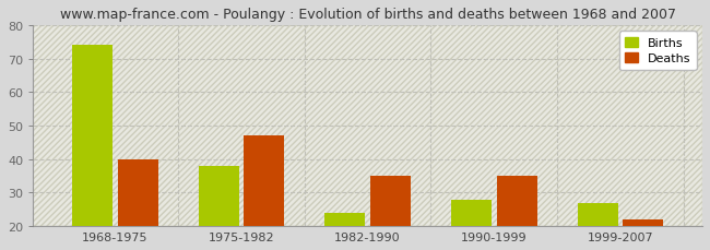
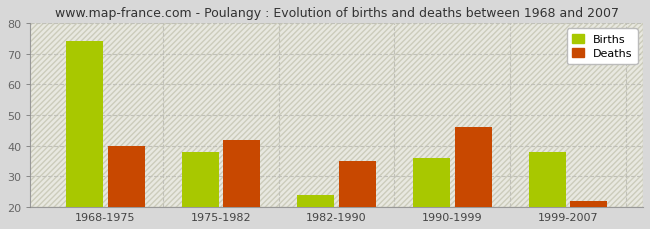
Deaths/1975-1982: 47 -> 42
Births/1990-1999: 28 -> 36
Deaths/1990-1999: 35 -> 46
Births/1999-2007: 27 -> 38
